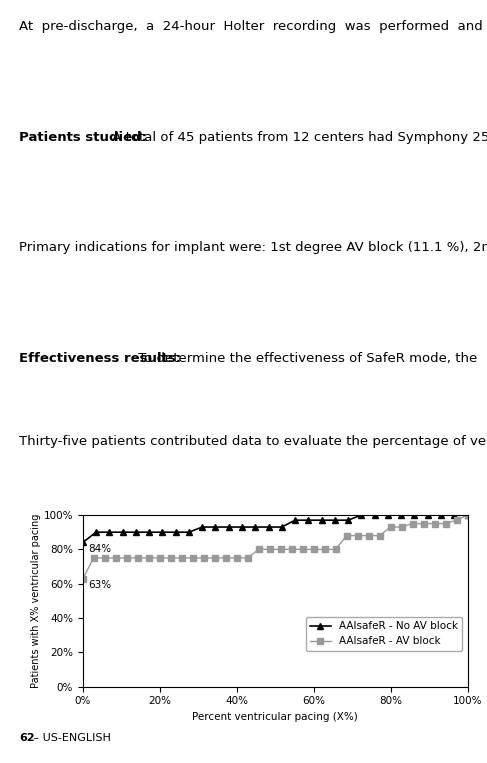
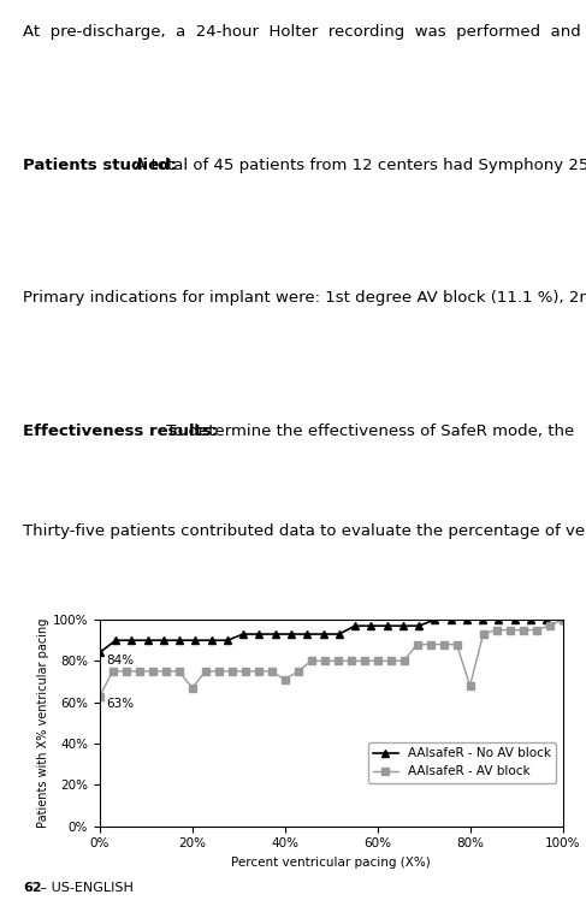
AAIsafeR - AV block/20%: 75% -> 67%
AAIsafeR - AV block/40%: 75% -> 71%
AAIsafeR - AV block/80%: 93% -> 68%
